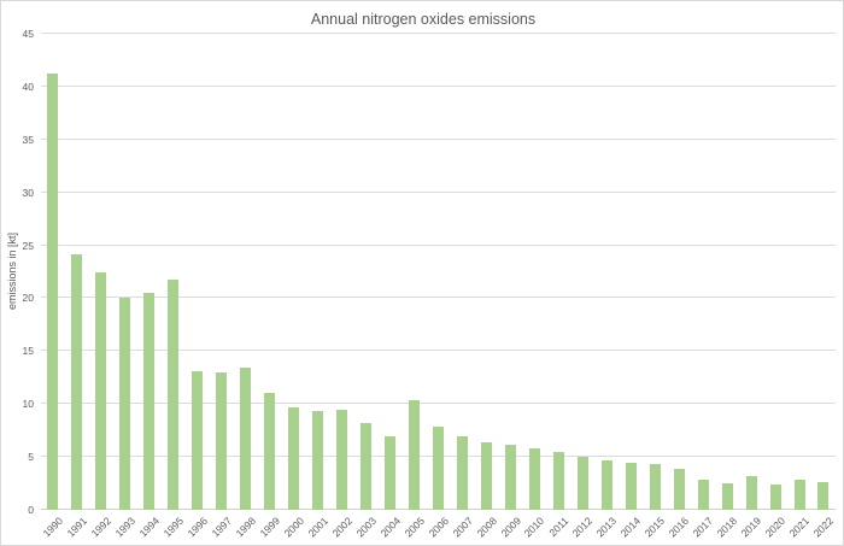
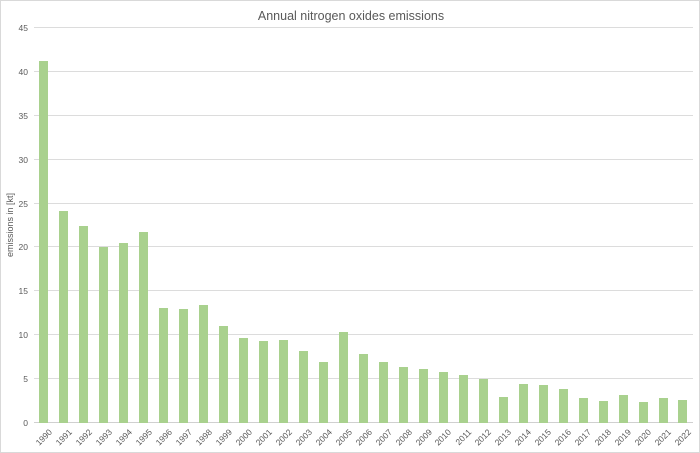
2013: 5 -> 3
